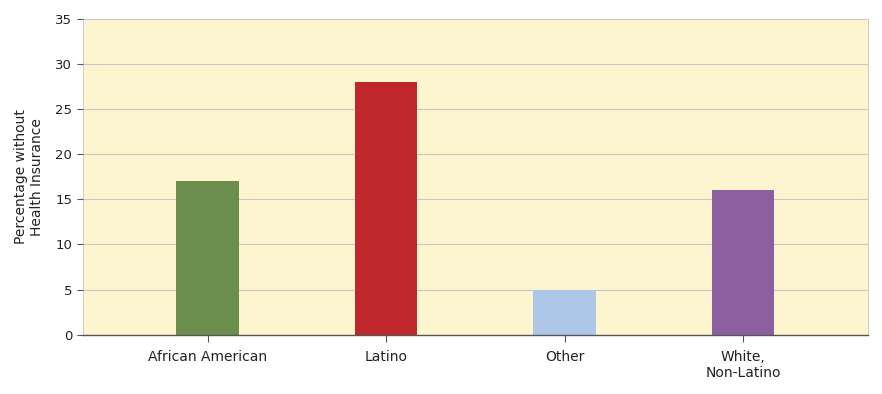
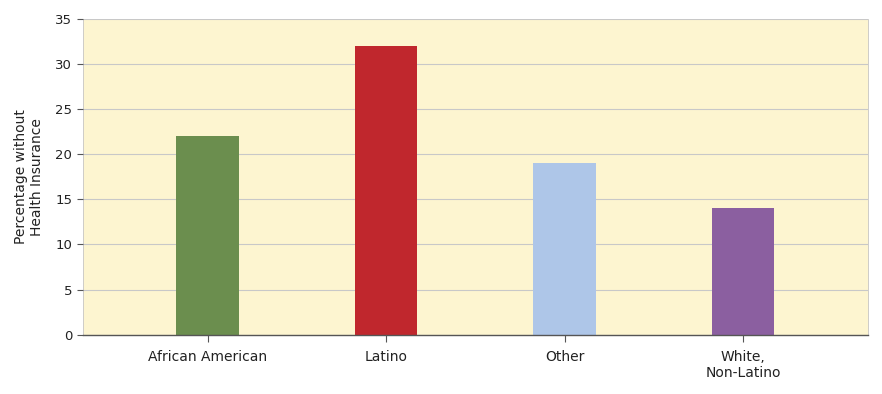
African American: 17 -> 22
Latino: 28 -> 32
Other: 5 -> 19
White, Non-Latino: 16 -> 14
